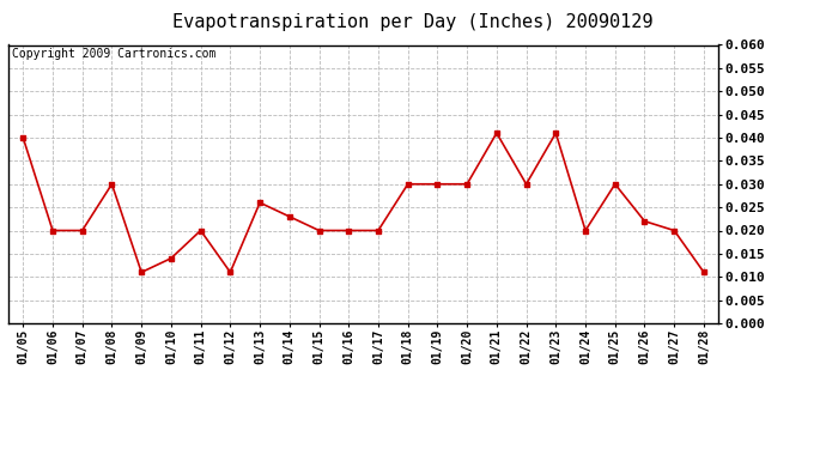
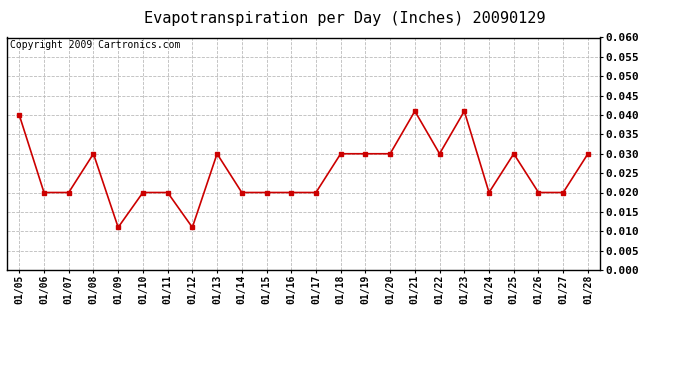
01/10: 0.014 -> 0.020
01/13: 0.026 -> 0.030
01/14: 0.023 -> 0.020
01/26: 0.022 -> 0.020
01/28: 0.011 -> 0.030
